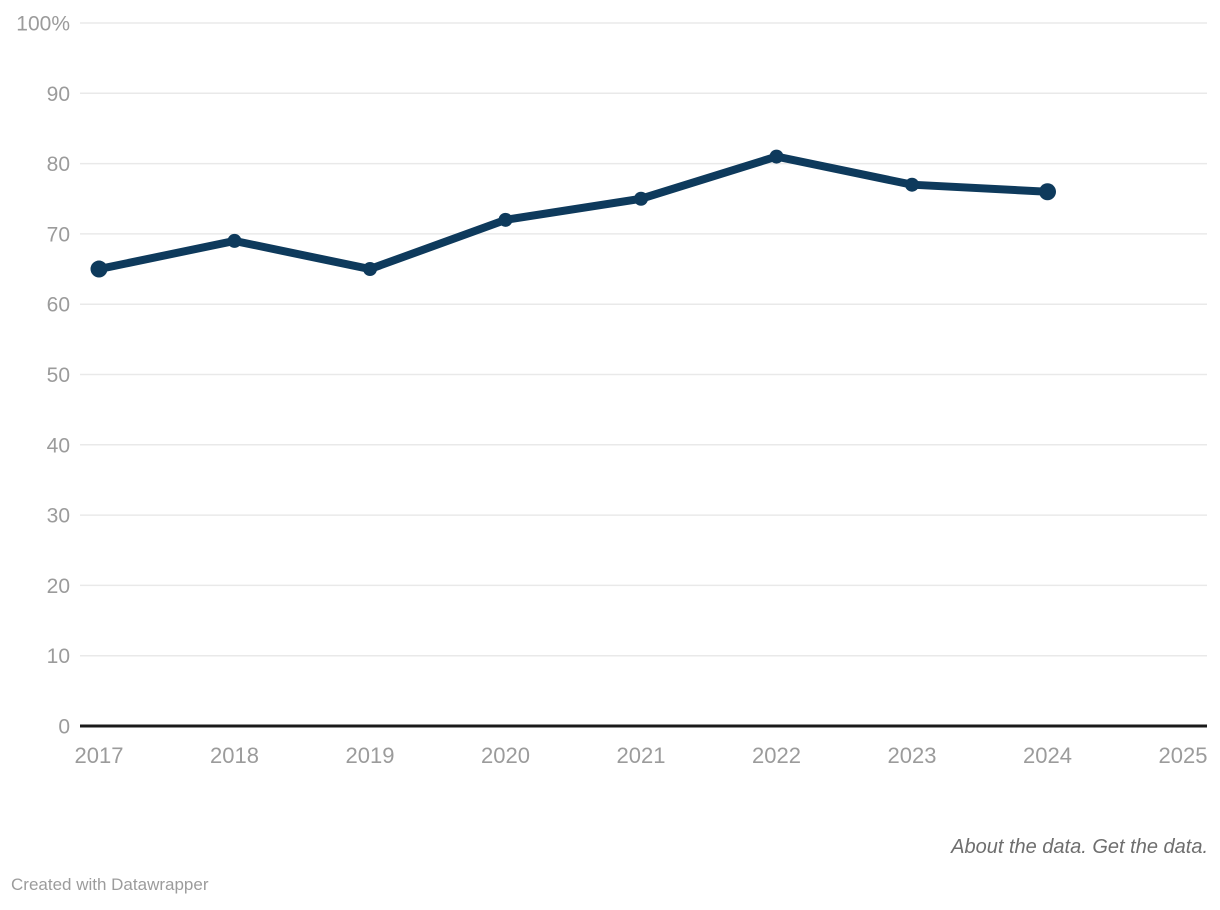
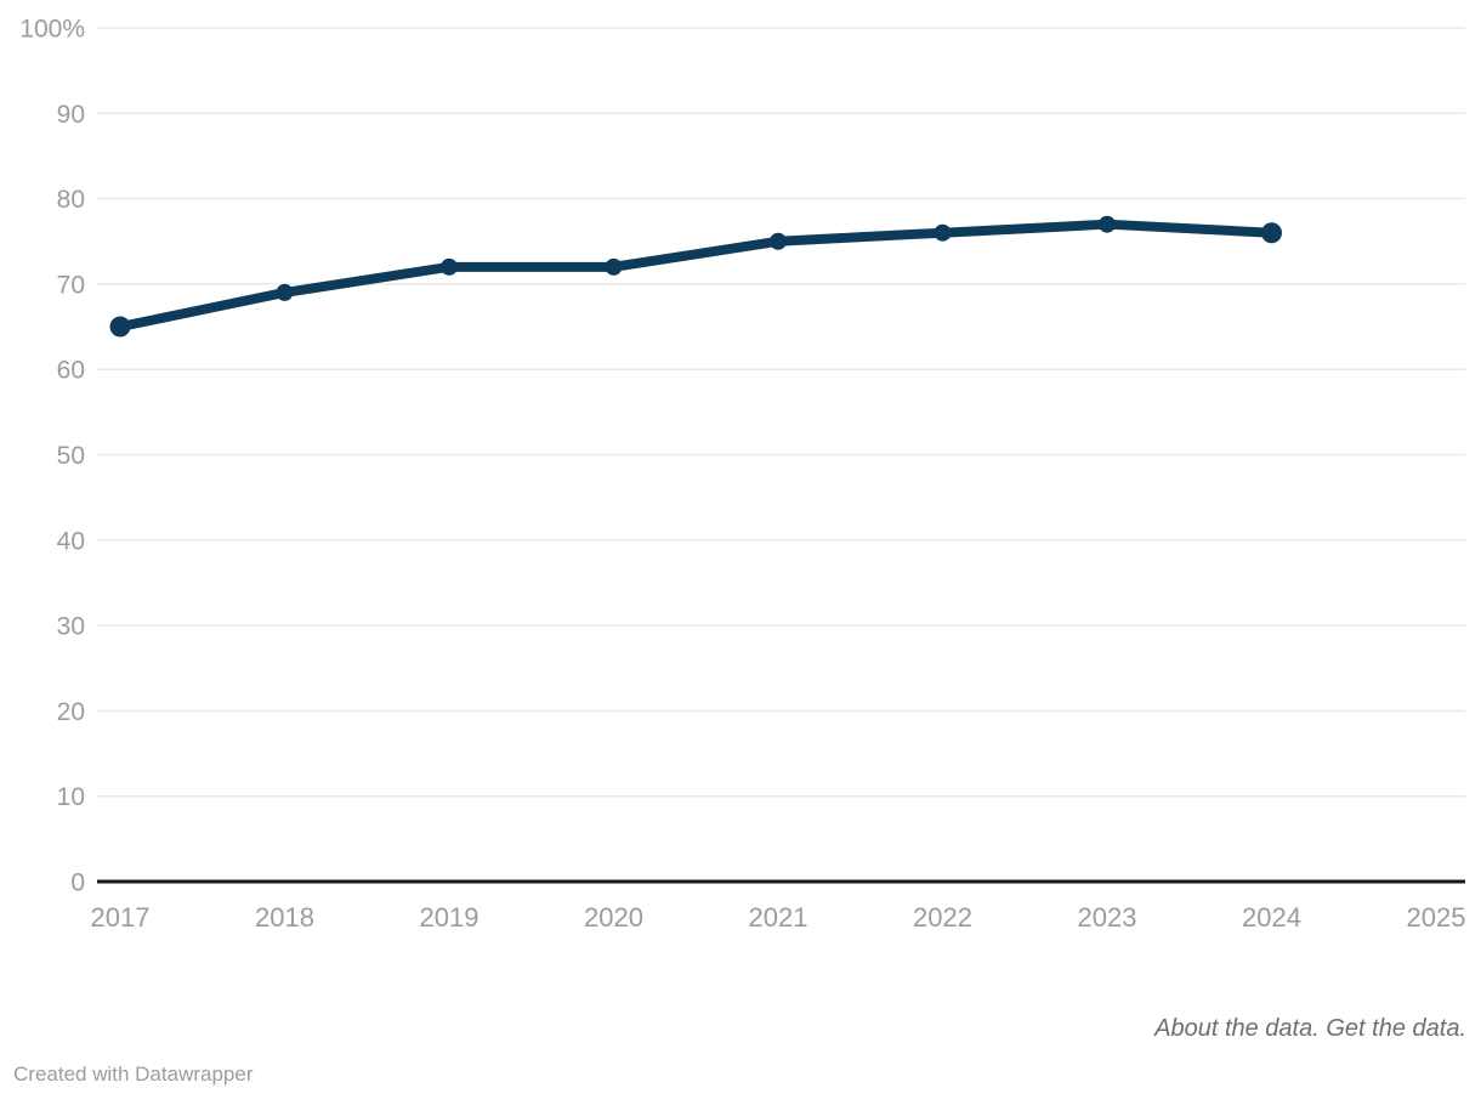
2019: 65% -> 72%
2022: 81% -> 76%
